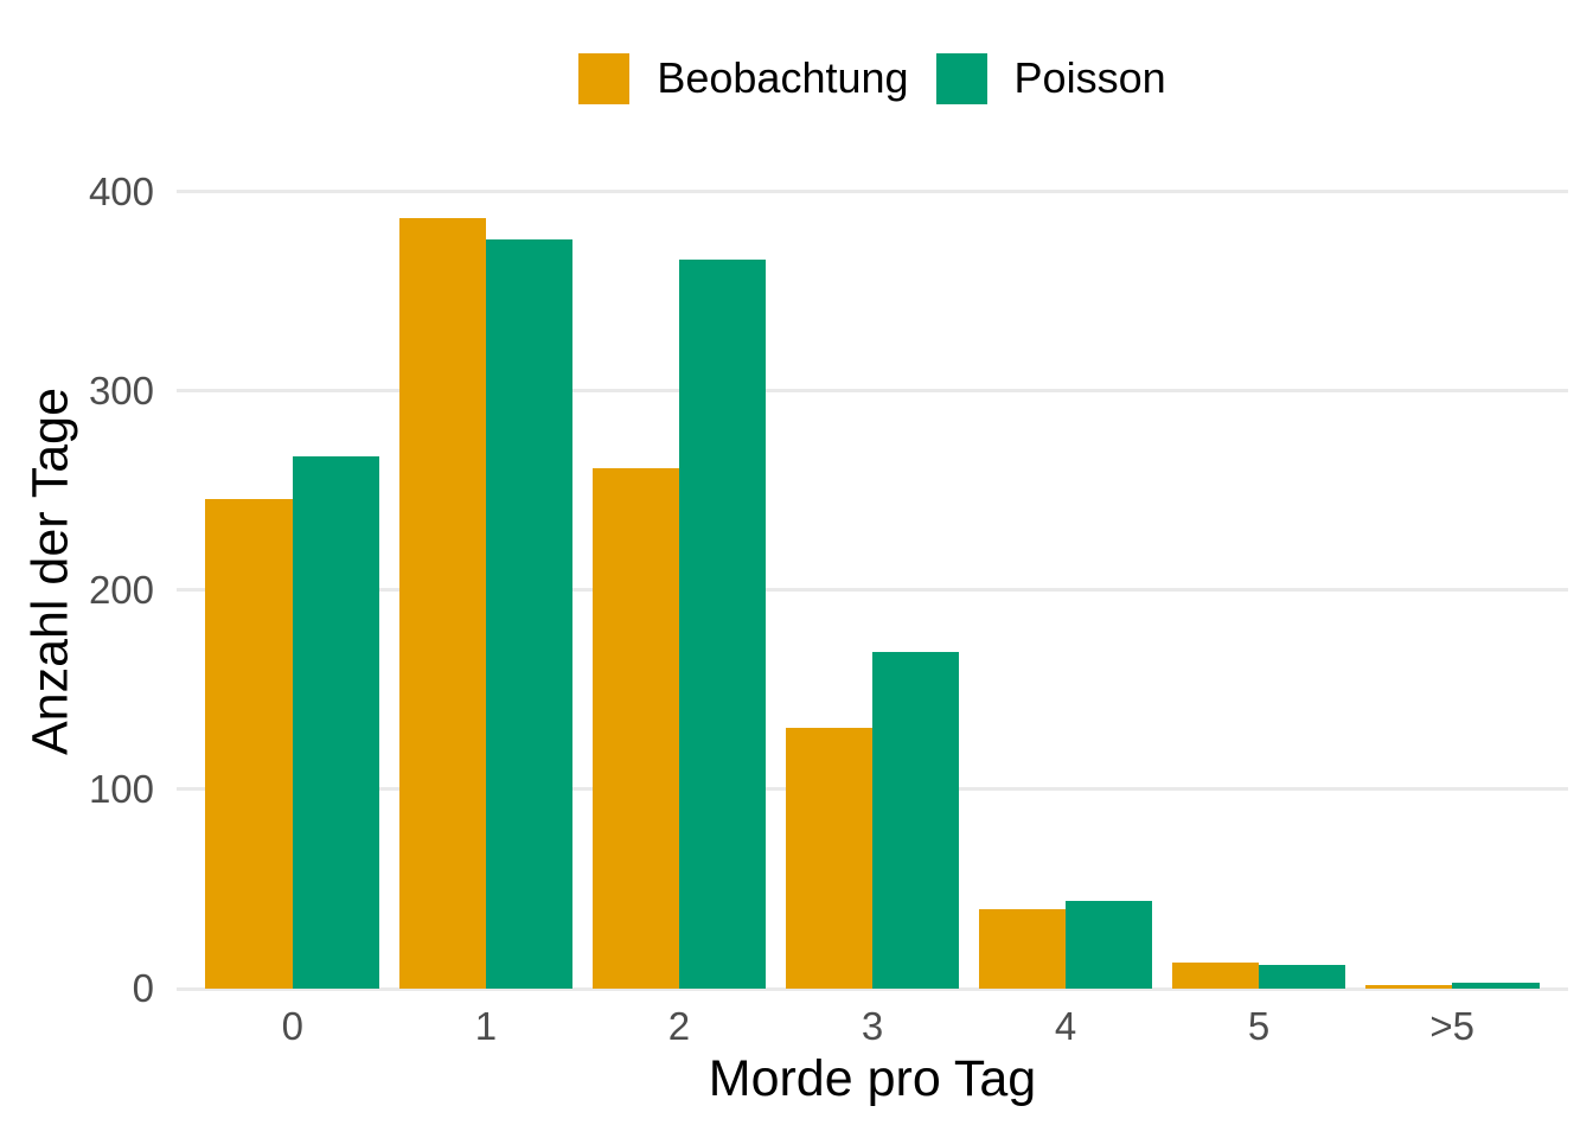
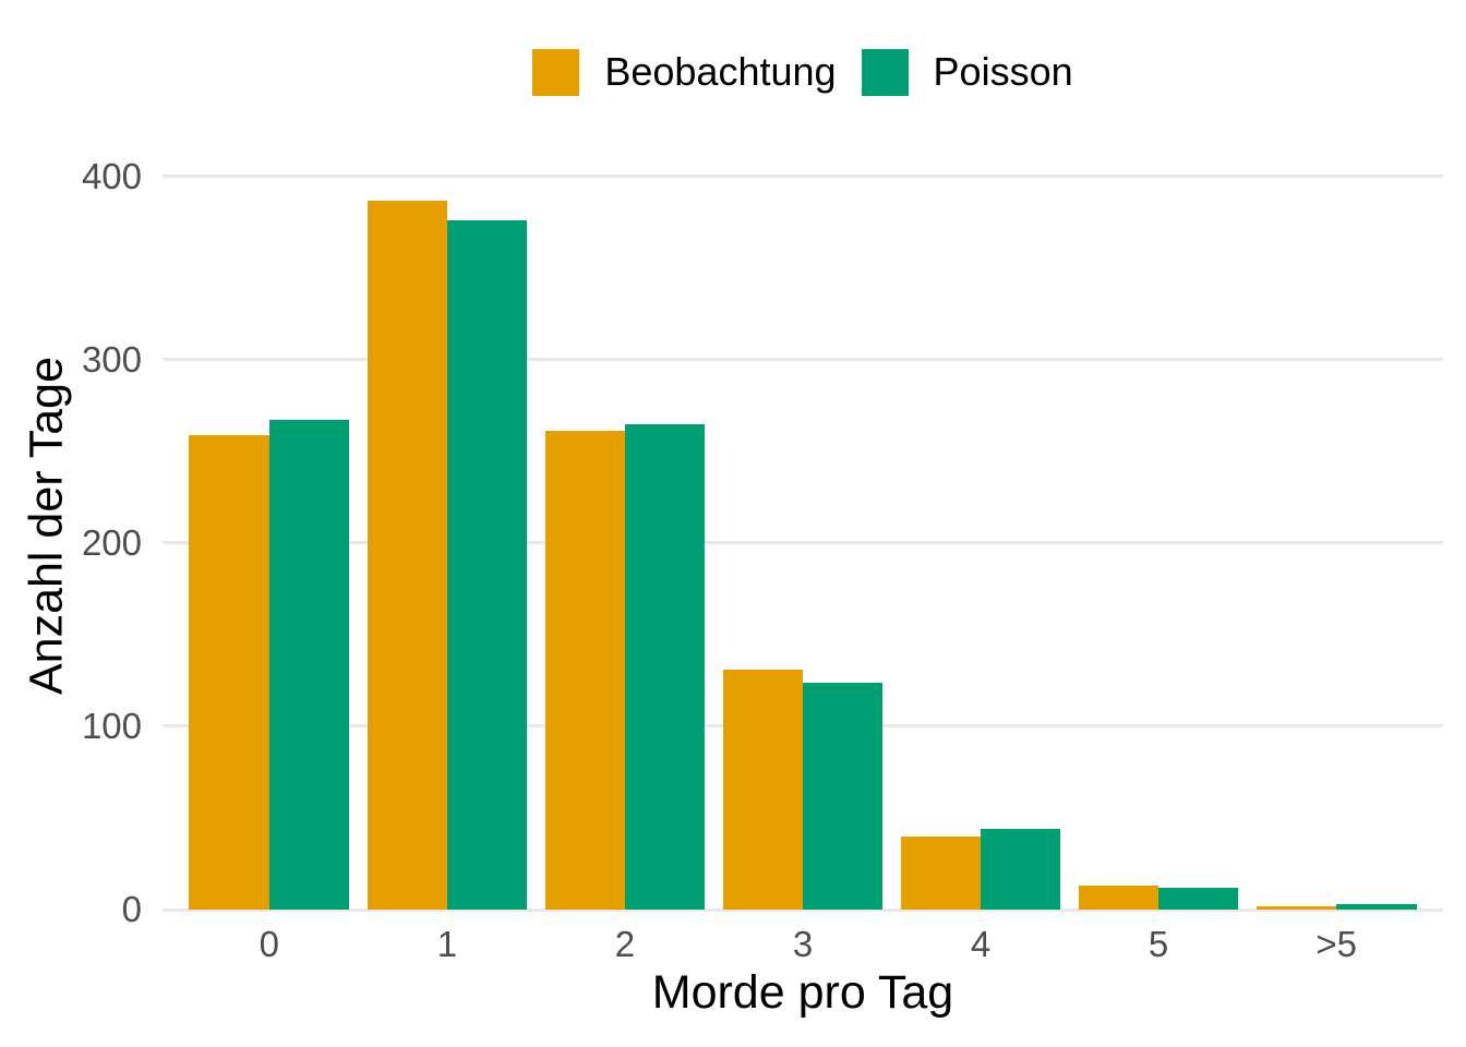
Beobachtung/0: 246 -> 259
Poisson/2: 366 -> 265
Poisson/3: 169 -> 124
